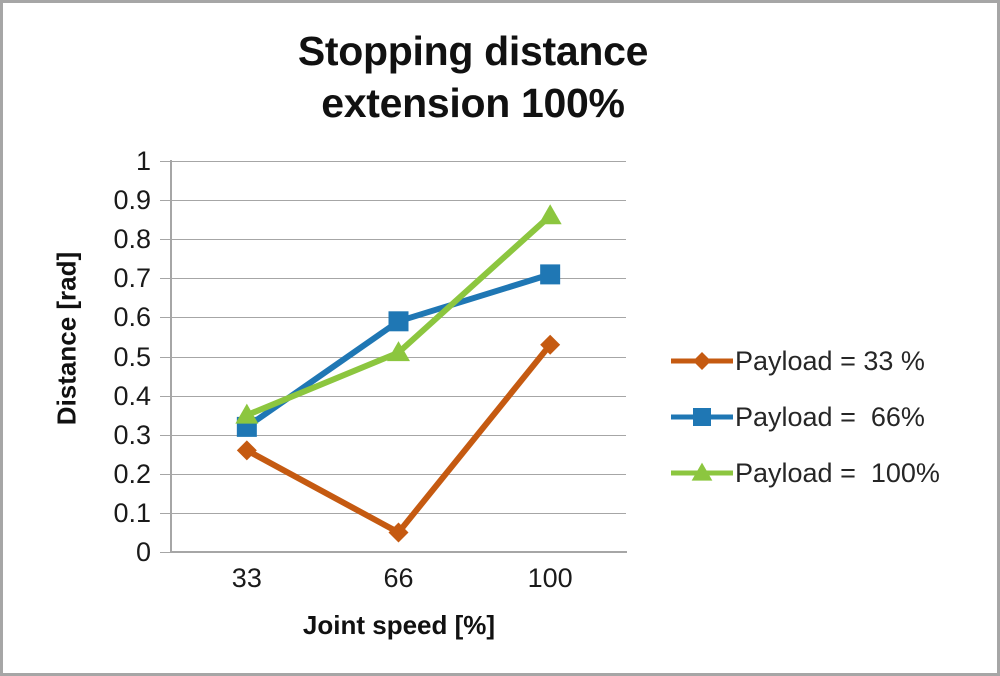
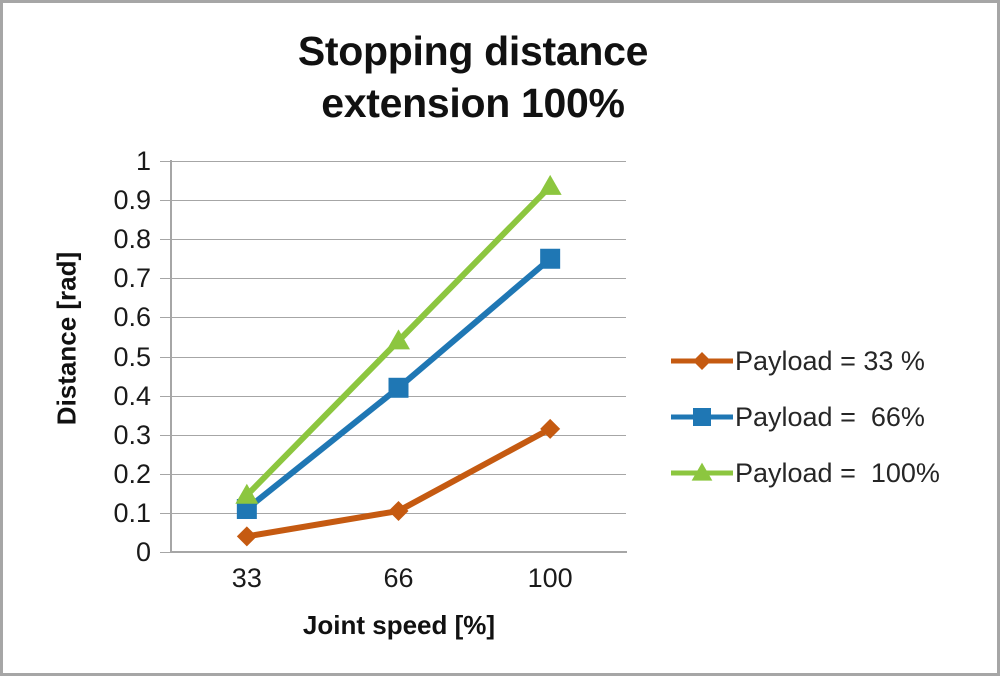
Payload = 33 %/33: 0.26 -> 0.04
Payload = 66%/33: 0.32 -> 0.11
Payload = 100%/33: 0.35 -> 0.14
Payload = 33 %/66: 0.05 -> 0.10
Payload = 66%/66: 0.59 -> 0.42
Payload = 100%/66: 0.51 -> 0.54
Payload = 33 %/100: 0.53 -> 0.32
Payload = 66%/100: 0.71 -> 0.75
Payload = 100%/100: 0.86 -> 0.94
